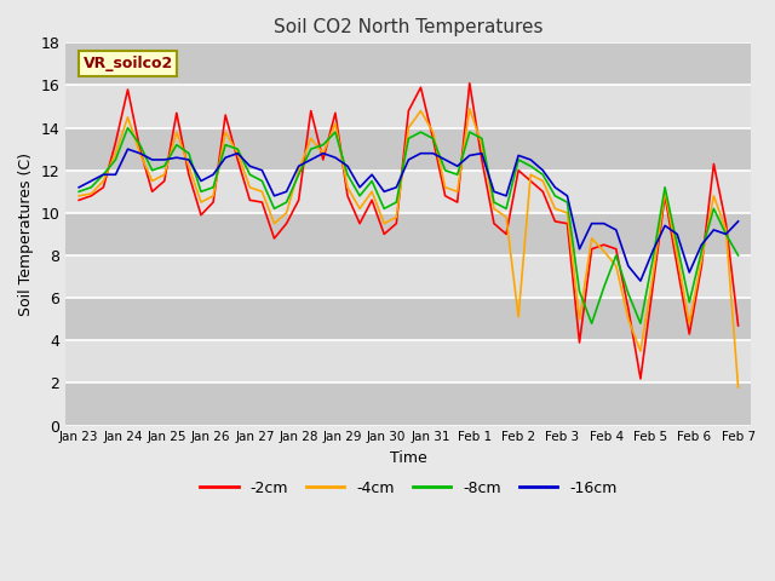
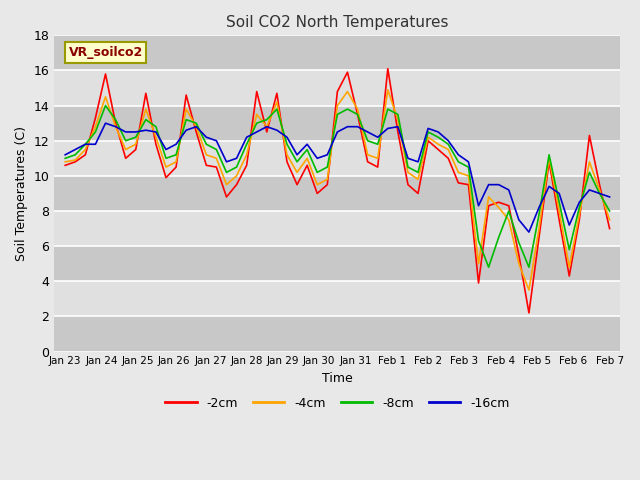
-4cm/Jan 28: 12.0 -> 11.2
-4cm/Feb 2: 5.1 -> 12.2
-2cm/Feb 7: 4.7 -> 7.0
-4cm/Feb 7: 1.8 -> 7.5
-16cm/Feb 7: 9.6 -> 8.8
